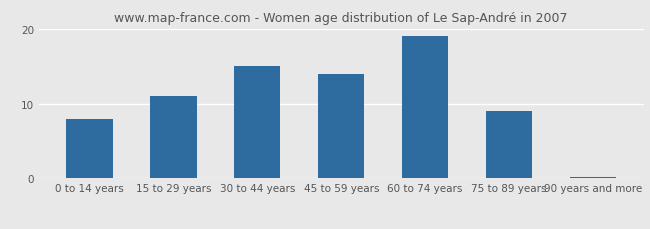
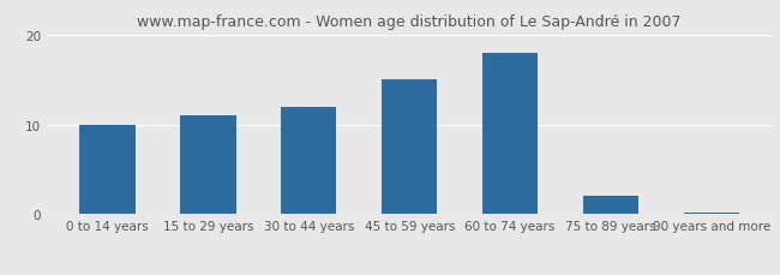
0 to 14 years: 8.0 -> 10.0
30 to 44 years: 15.0 -> 12.0
45 to 59 years: 14.0 -> 15.0
60 to 74 years: 19.0 -> 18.0
75 to 89 years: 9.0 -> 2.0
